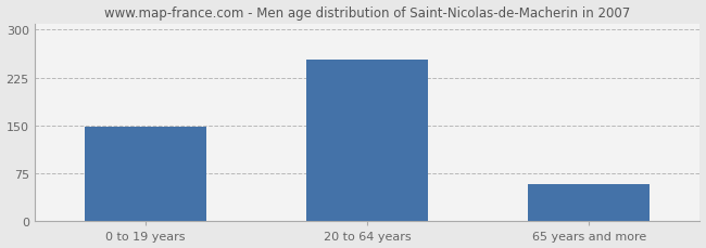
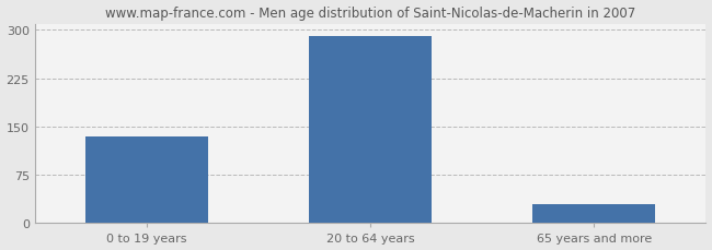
0 to 19 years: 148 -> 135
20 to 64 years: 254 -> 290
65 years and more: 58 -> 30
